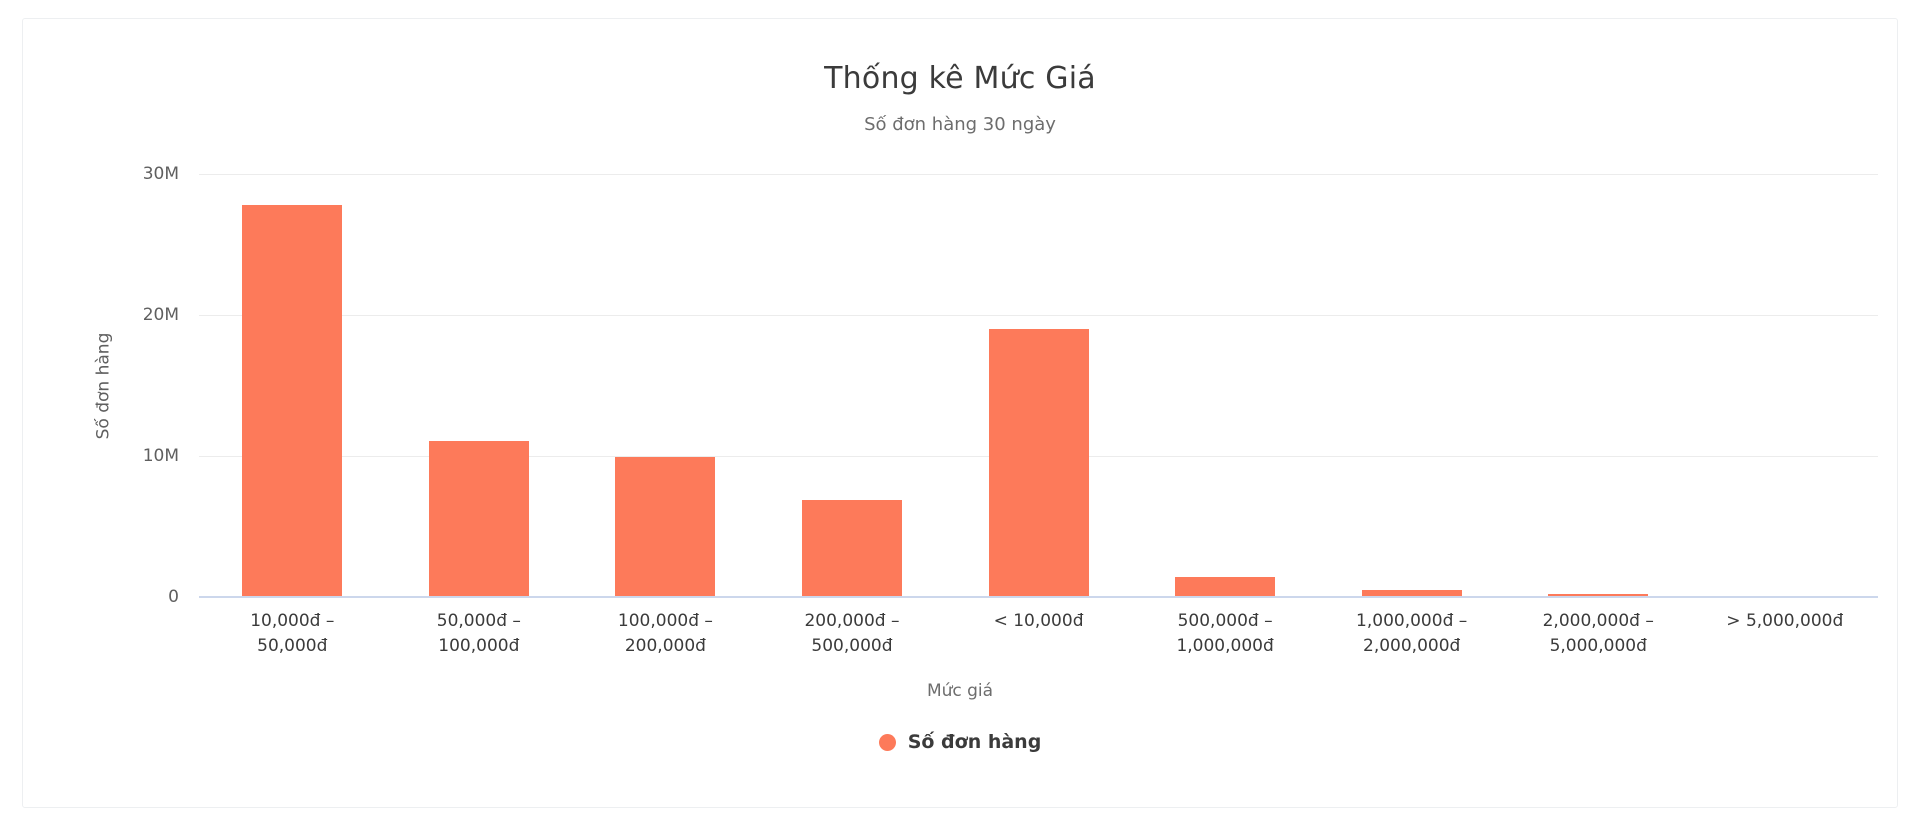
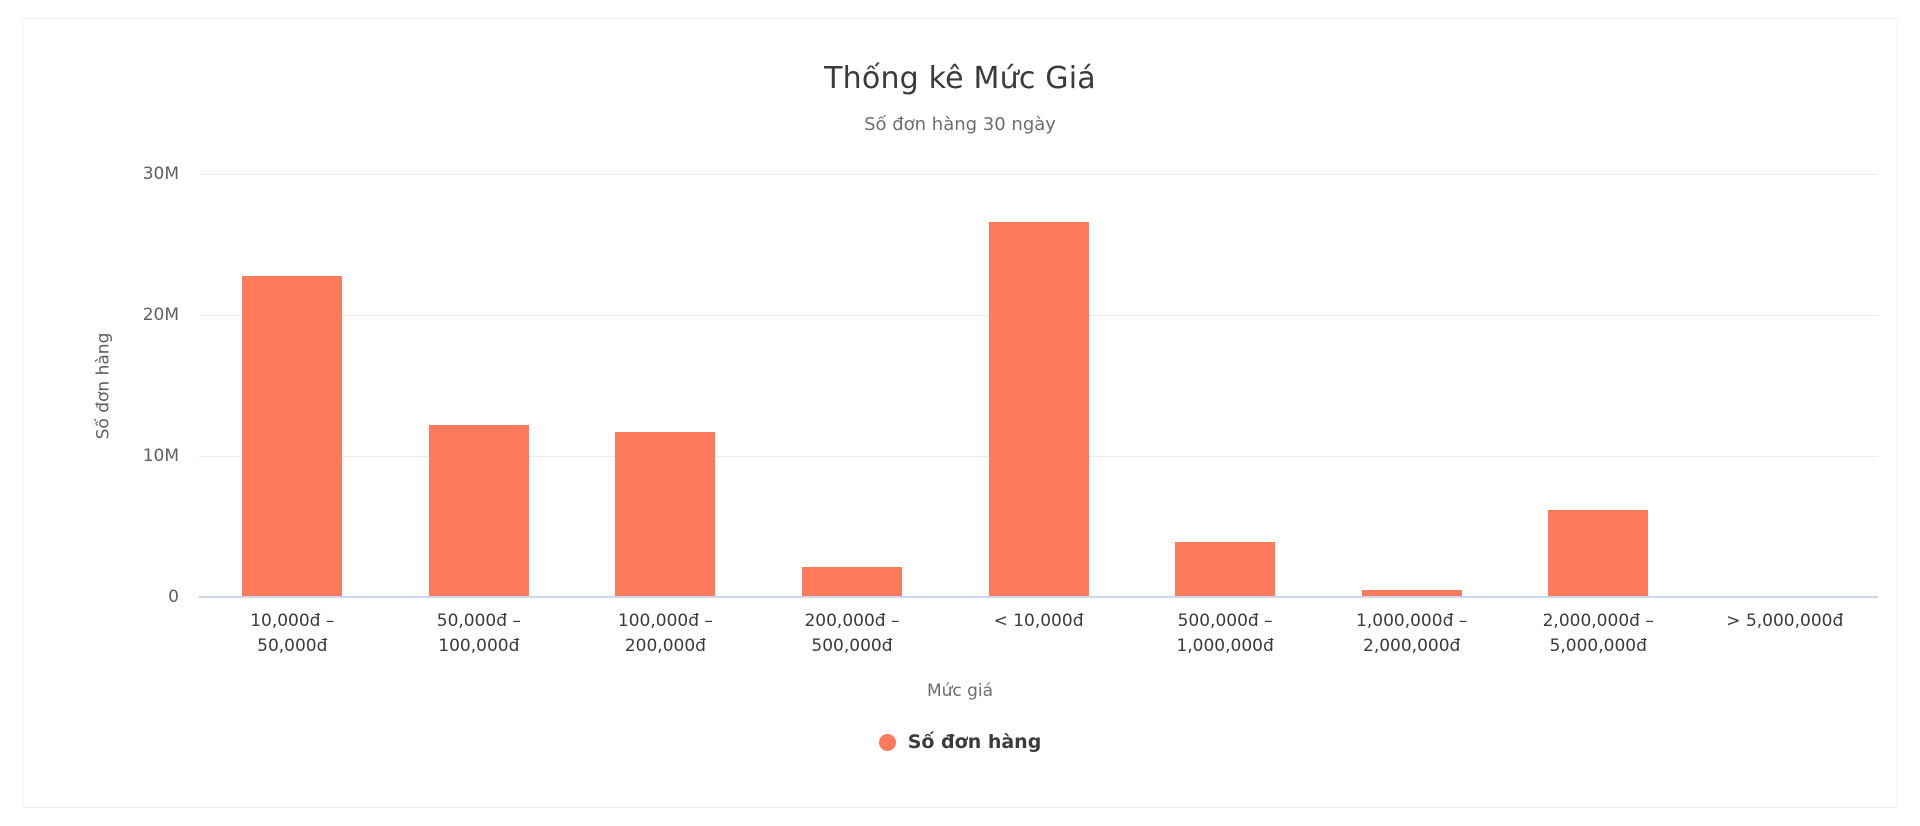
10,000đ – 50,000đ: 27.8M -> 22.8M
50,000đ – 100,000đ: 11.1M -> 12.2M
100,000đ – 200,000đ: 9.9M -> 11.7M
200,000đ – 500,000đ: 6.9M -> 2.1M
< 10,000đ: 19.0M -> 26.6M
500,000đ – 1,000,000đ: 1.4M -> 3.9M
2,000,000đ – 5,000,000đ: 0.2M -> 6.2M
